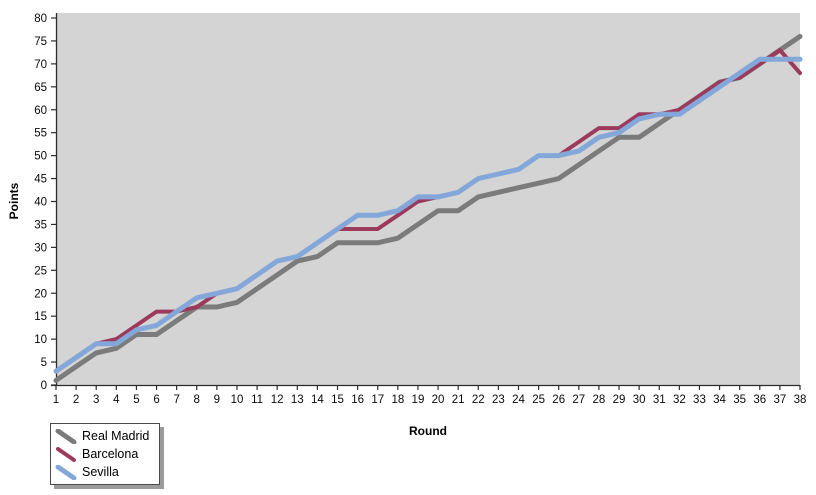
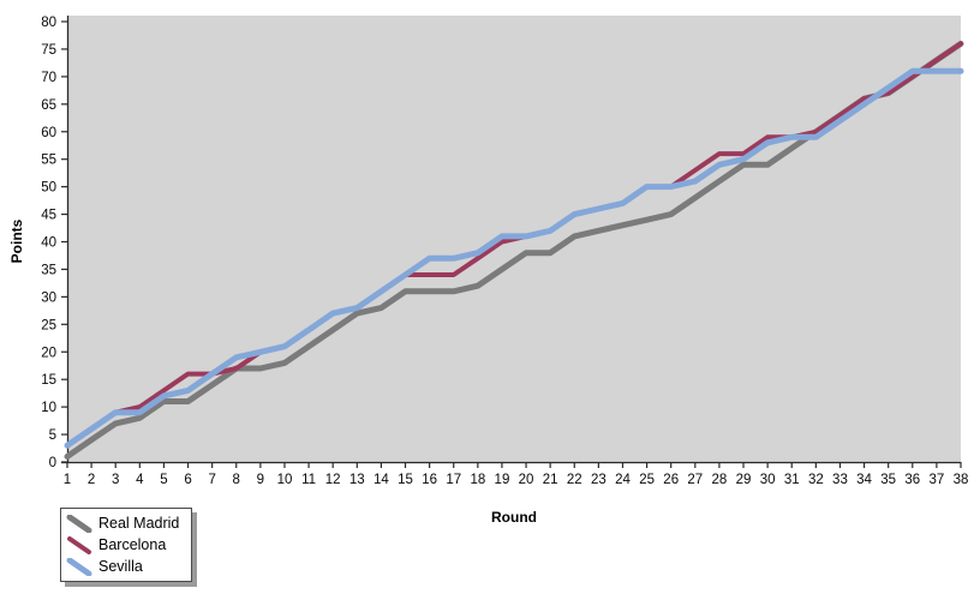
Barcelona/38: 68 -> 76
